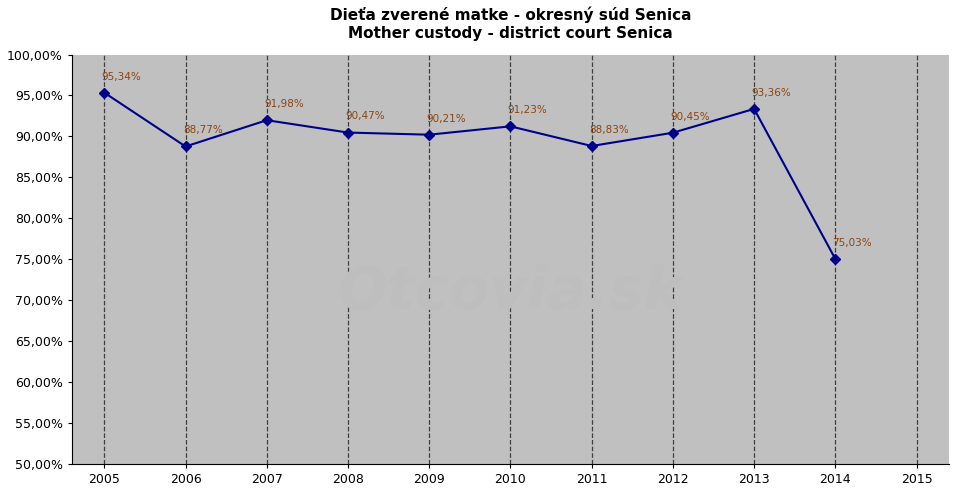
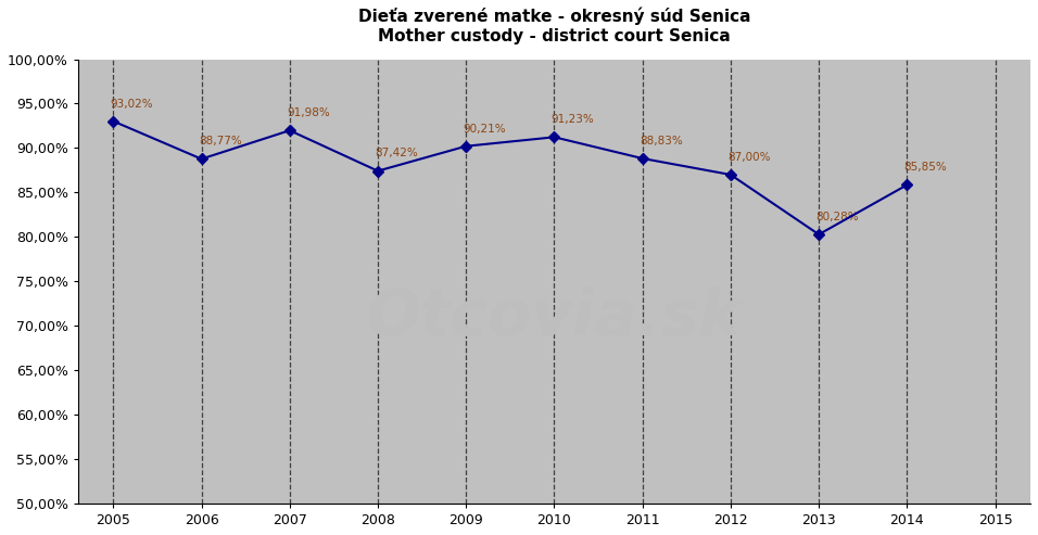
2005: 95,34% -> 93,02%
2008: 90,47% -> 87,42%
2012: 90,45% -> 87,00%
2013: 93,36% -> 80,28%
2014: 75,03% -> 85,85%
